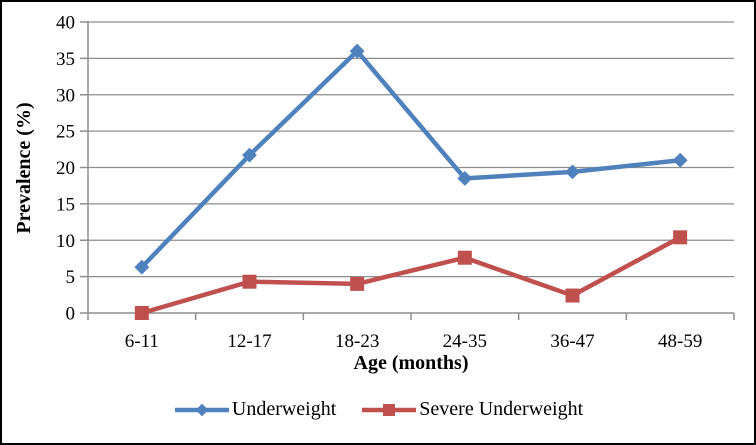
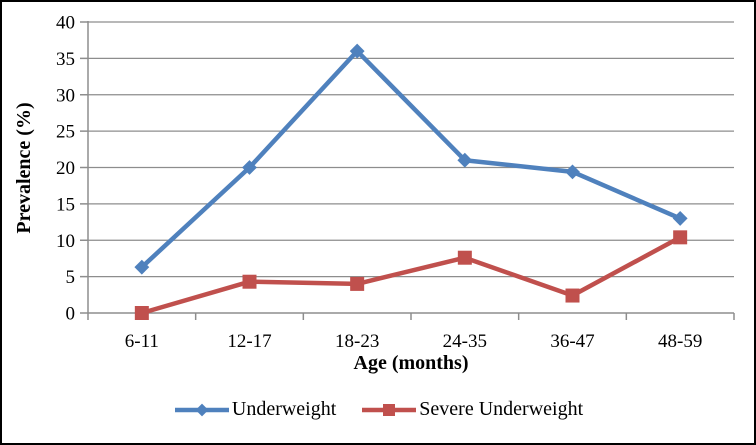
Underweight/12-17: 22 -> 20
Underweight/24-35: 18 -> 21
Underweight/48-59: 21 -> 13
